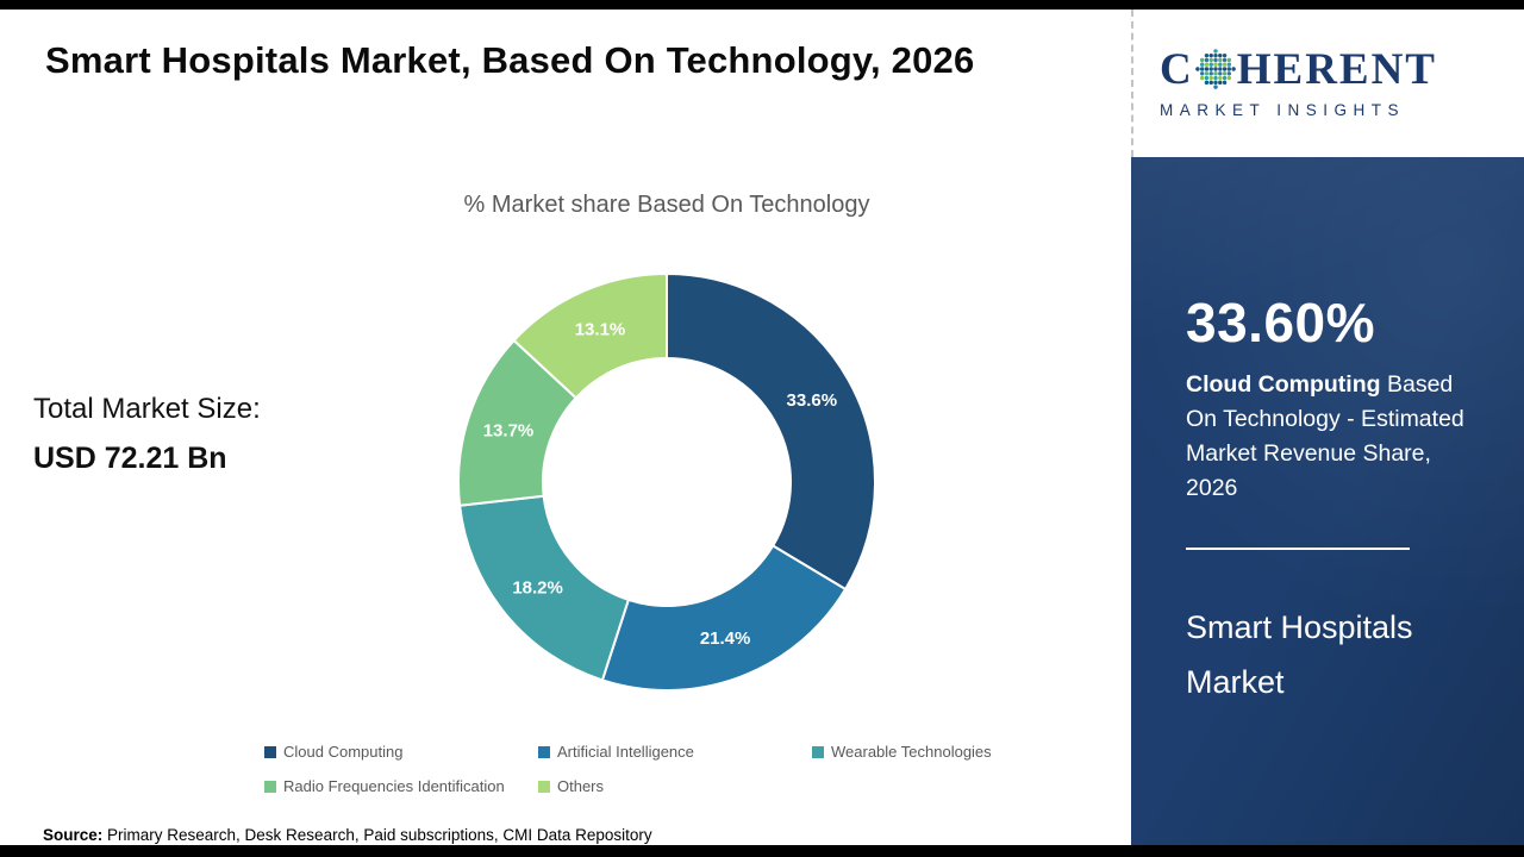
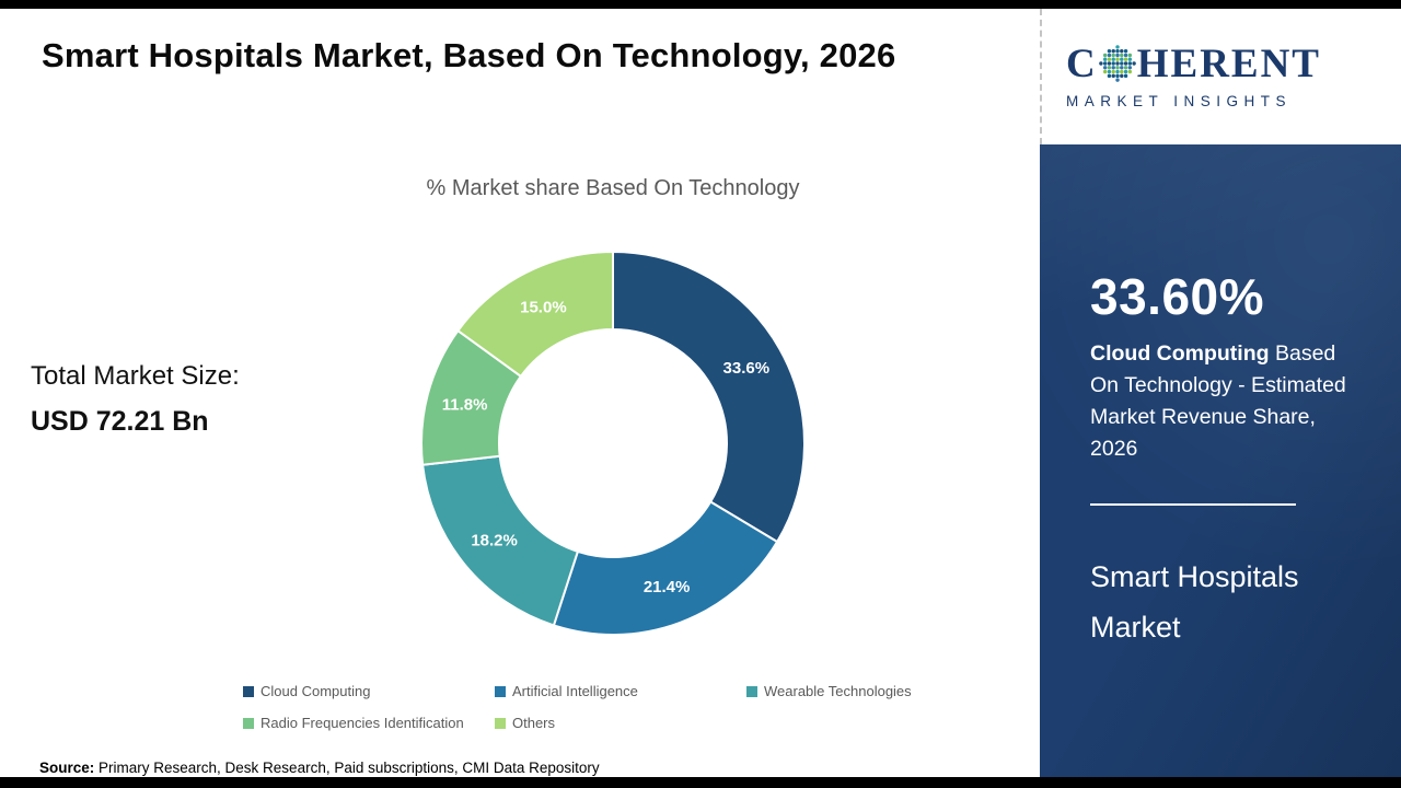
Radio Frequencies Identification: 13.7% -> 11.8%
Others: 13.1% -> 15.0%
